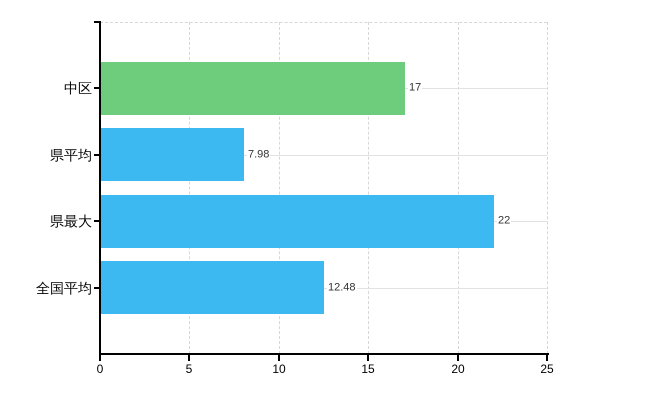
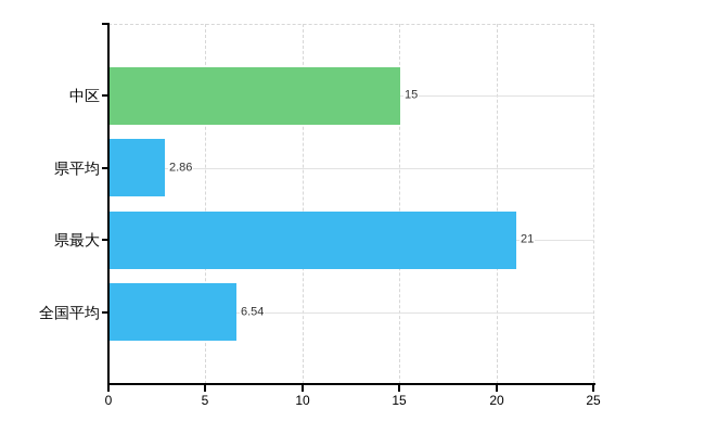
中区: 17 -> 15
県平均: 7.98 -> 2.86
県最大: 22 -> 21
全国平均: 12.48 -> 6.54
